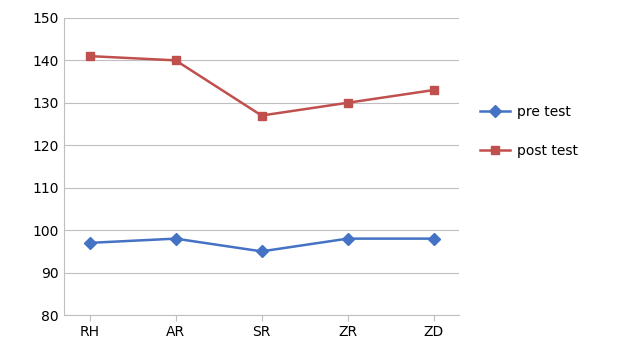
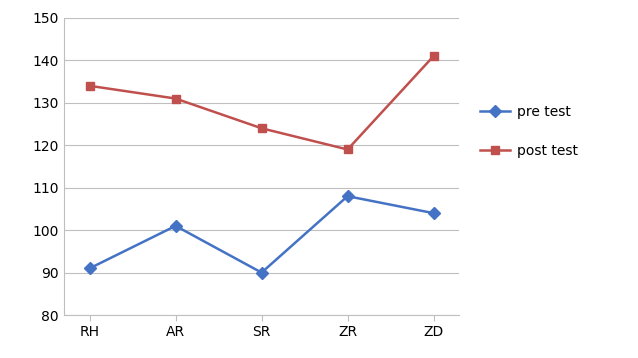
pre test/RH: 97 -> 91
post test/RH: 141 -> 134
pre test/AR: 98 -> 101
post test/AR: 140 -> 131
pre test/SR: 95 -> 90
post test/SR: 127 -> 124
pre test/ZR: 98 -> 108
post test/ZR: 130 -> 119
pre test/ZD: 98 -> 104
post test/ZD: 133 -> 141
